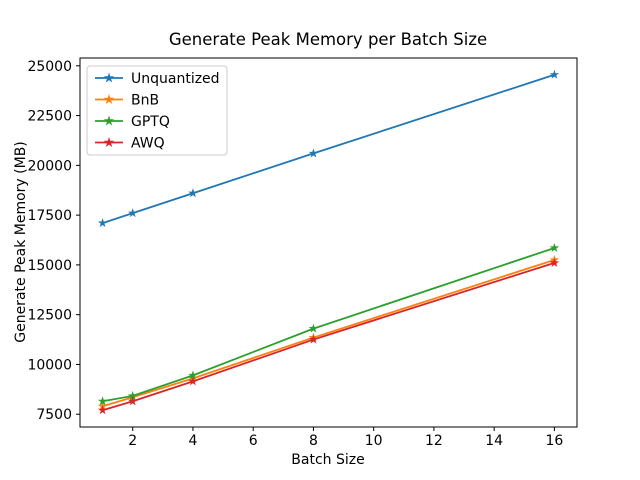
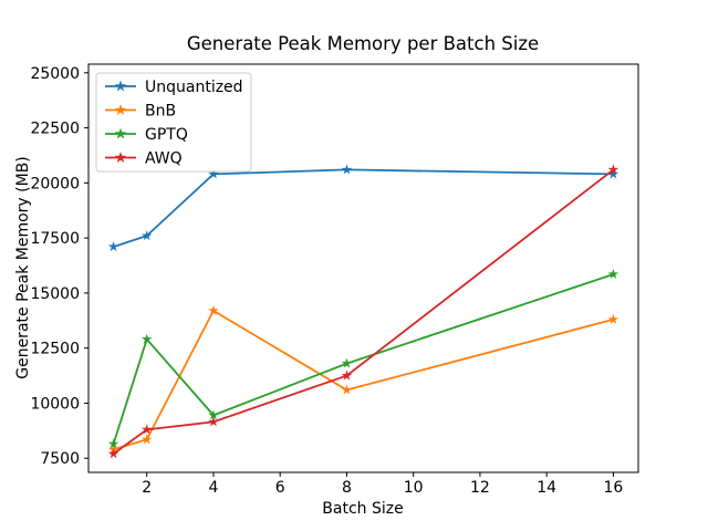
GPTQ/2: 8400 -> 12900
AWQ/2: 8200 -> 8800
Unquantized/4: 18600 -> 20400
BnB/4: 9300 -> 14200
BnB/8: 11400 -> 10600
Unquantized/16: 24600 -> 20400
BnB/16: 15200 -> 13800
AWQ/16: 15100 -> 20600
